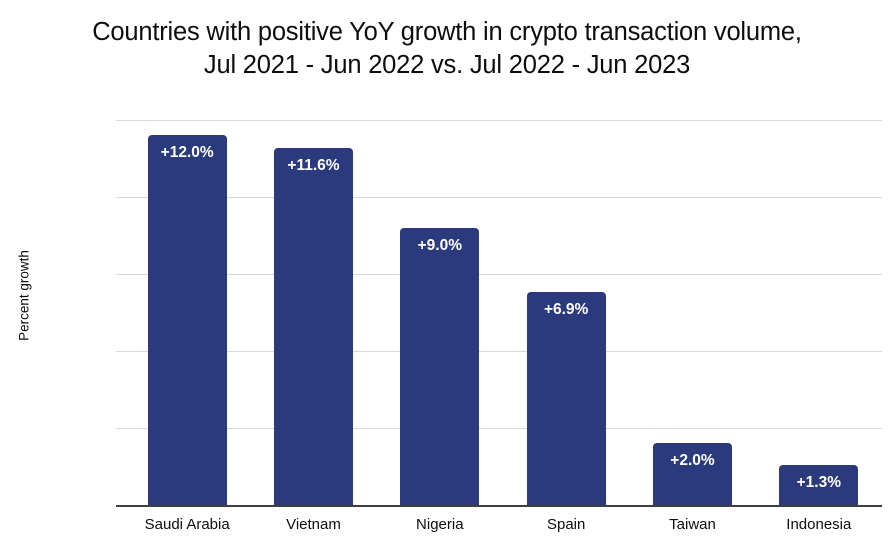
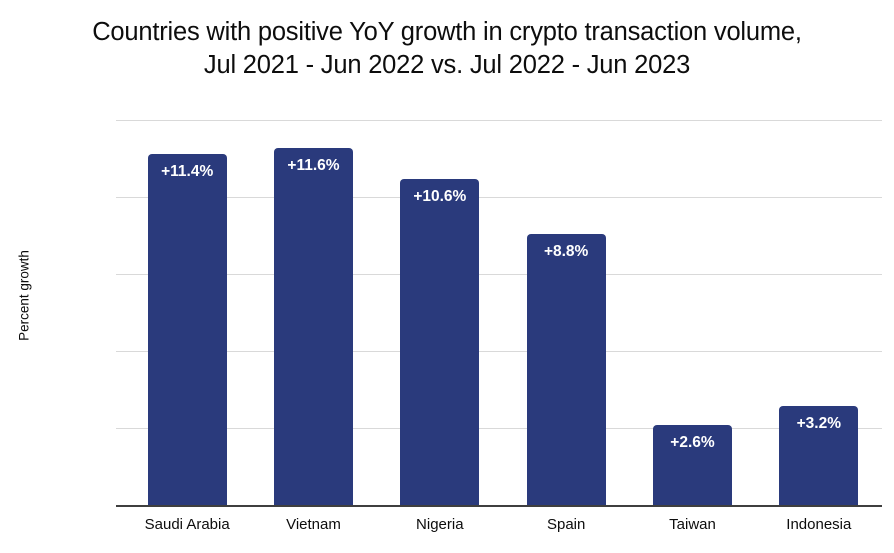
Saudi Arabia: +12.0% -> +11.4%
Nigeria: +9.0% -> +10.6%
Spain: +6.9% -> +8.8%
Taiwan: +2.0% -> +2.6%
Indonesia: +1.3% -> +3.2%
